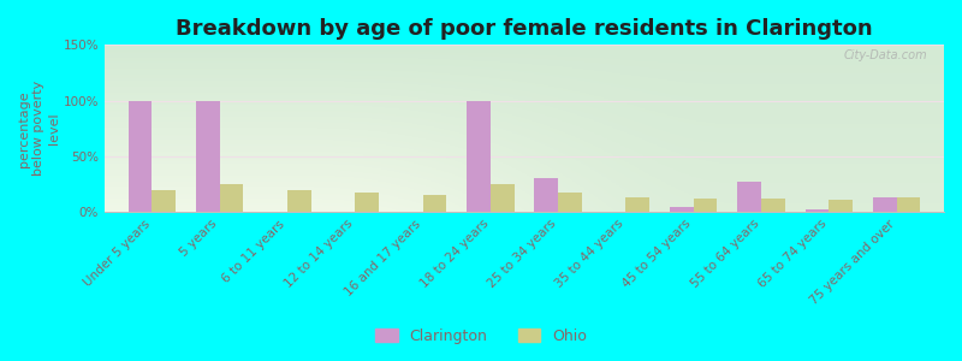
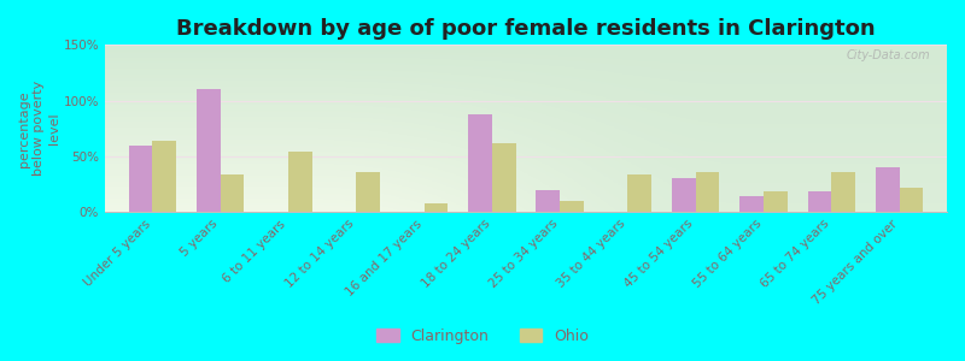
Clarington/Under 5 years: 100% -> 60%
Ohio/Under 5 years: 20% -> 64%
Clarington/5 years: 100% -> 110%
Ohio/5 years: 25% -> 34%
Ohio/6 to 11 years: 20% -> 54%
Ohio/12 to 14 years: 17% -> 36%
Ohio/16 and 17 years: 15% -> 8%
Clarington/18 to 24 years: 100% -> 88%
Ohio/18 to 24 years: 25% -> 62%
Clarington/25 to 34 years: 30% -> 20%
Ohio/25 to 34 years: 17% -> 10%
Ohio/35 to 44 years: 13% -> 34%
Clarington/45 to 54 years: 5% -> 30%
Ohio/45 to 54 years: 12% -> 36%
Clarington/55 to 64 years: 27% -> 14%
Ohio/55 to 64 years: 12% -> 18%
Clarington/65 to 74 years: 2% -> 18%
Ohio/65 to 74 years: 11% -> 36%
Clarington/75 years and over: 13% -> 40%
Ohio/75 years and over: 13% -> 22%
